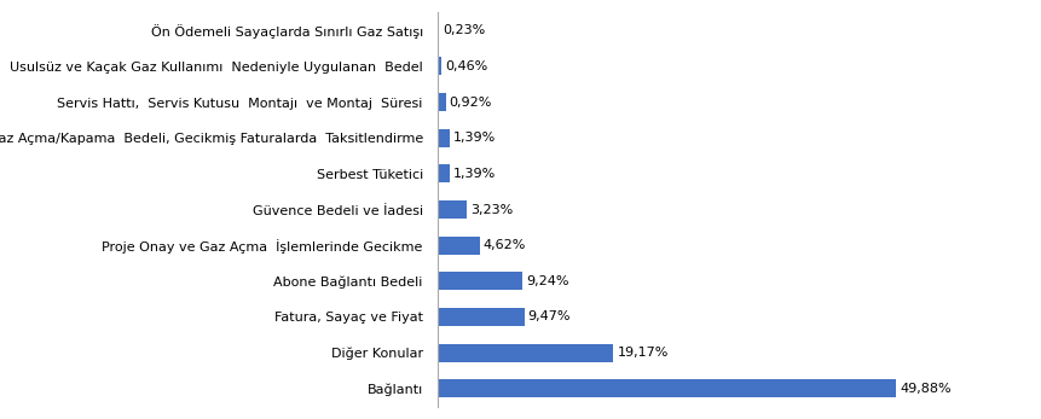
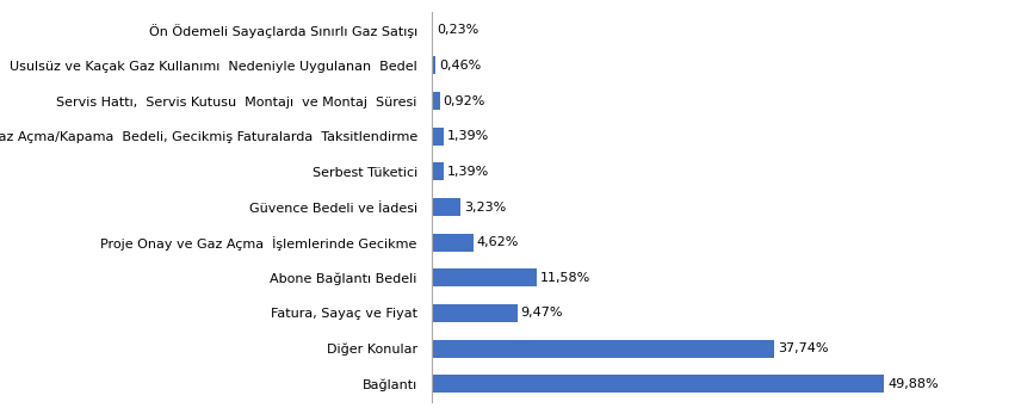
Abone Bağlantı Bedeli: 9,24% -> 11,58%
Diğer Konular: 19,17% -> 37,74%
